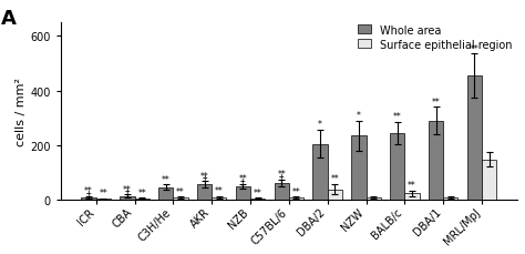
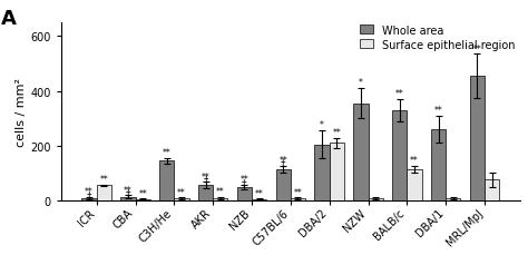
Surface epithelial region/ICR: 3 -> 55
Whole area/C3H/He: 45 -> 145
Whole area/C57BL/6: 60 -> 115
Surface epithelial region/DBA/2: 38 -> 210
Whole area/NZW: 235 -> 355
Whole area/BALB/c: 245 -> 330
Surface epithelial region/BALB/c: 22 -> 115
Whole area/DBA/1: 290 -> 260
Surface epithelial region/MRL/MpJ: 148 -> 75
